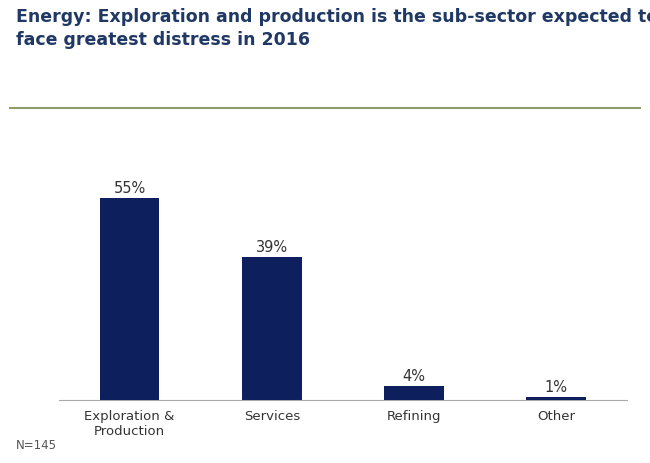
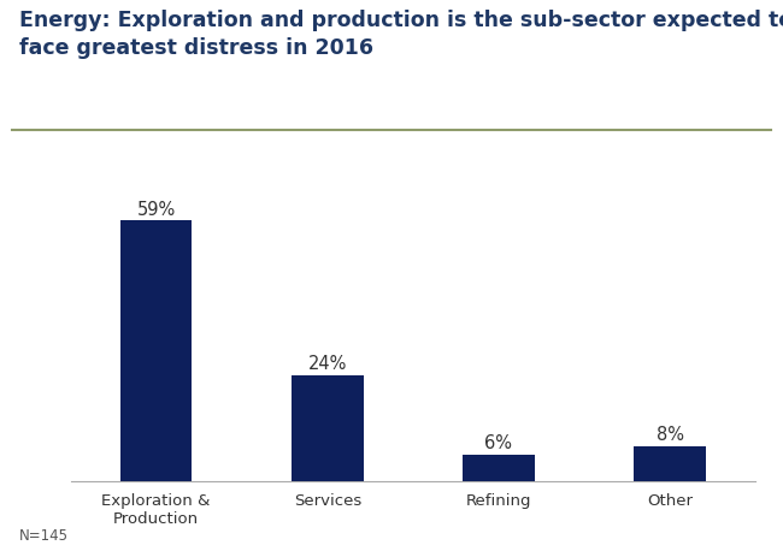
Exploration & Production: 55% -> 59%
Services: 39% -> 24%
Refining: 4% -> 6%
Other: 1% -> 8%
